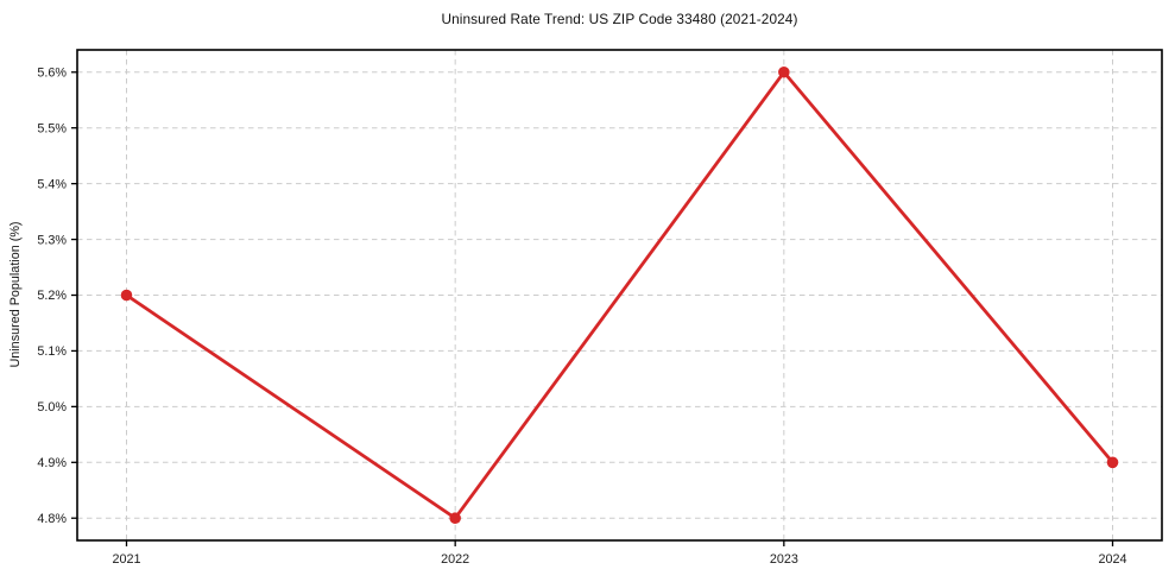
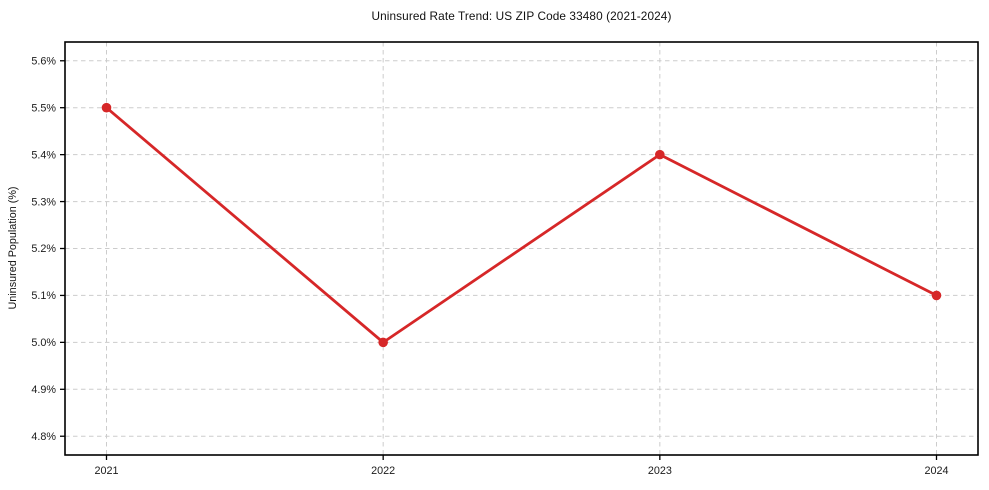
2021: 5.2% -> 5.5%
2022: 4.8% -> 5.0%
2023: 5.6% -> 5.4%
2024: 4.9% -> 5.1%
